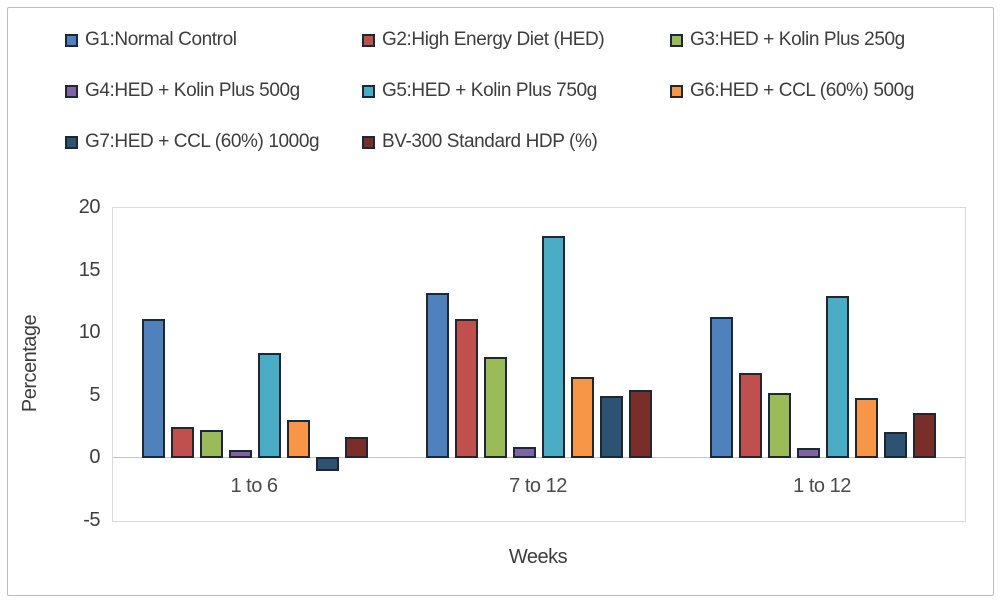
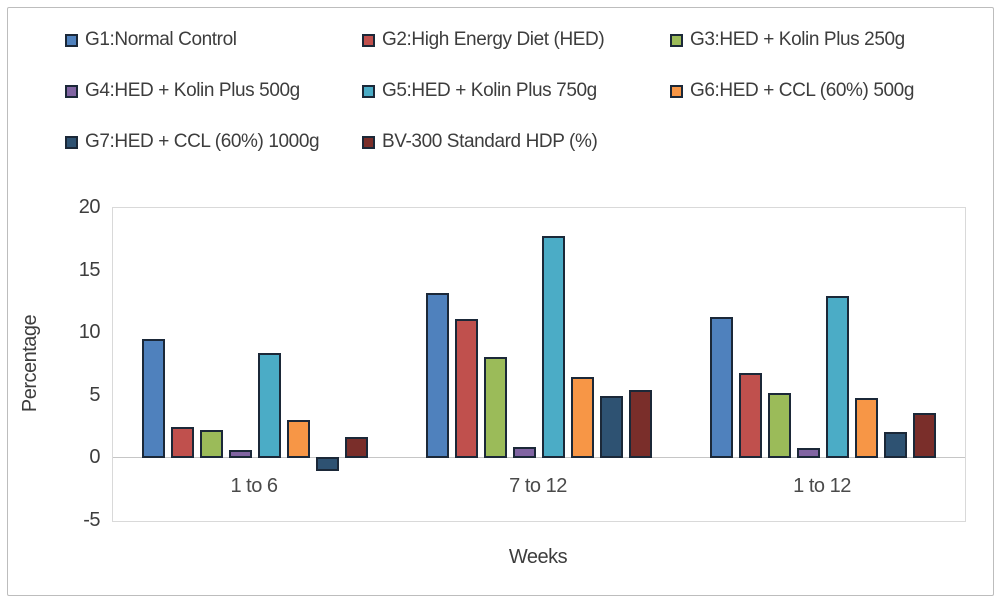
G1:Normal Control/1 to 6: 11.1 -> 9.5
